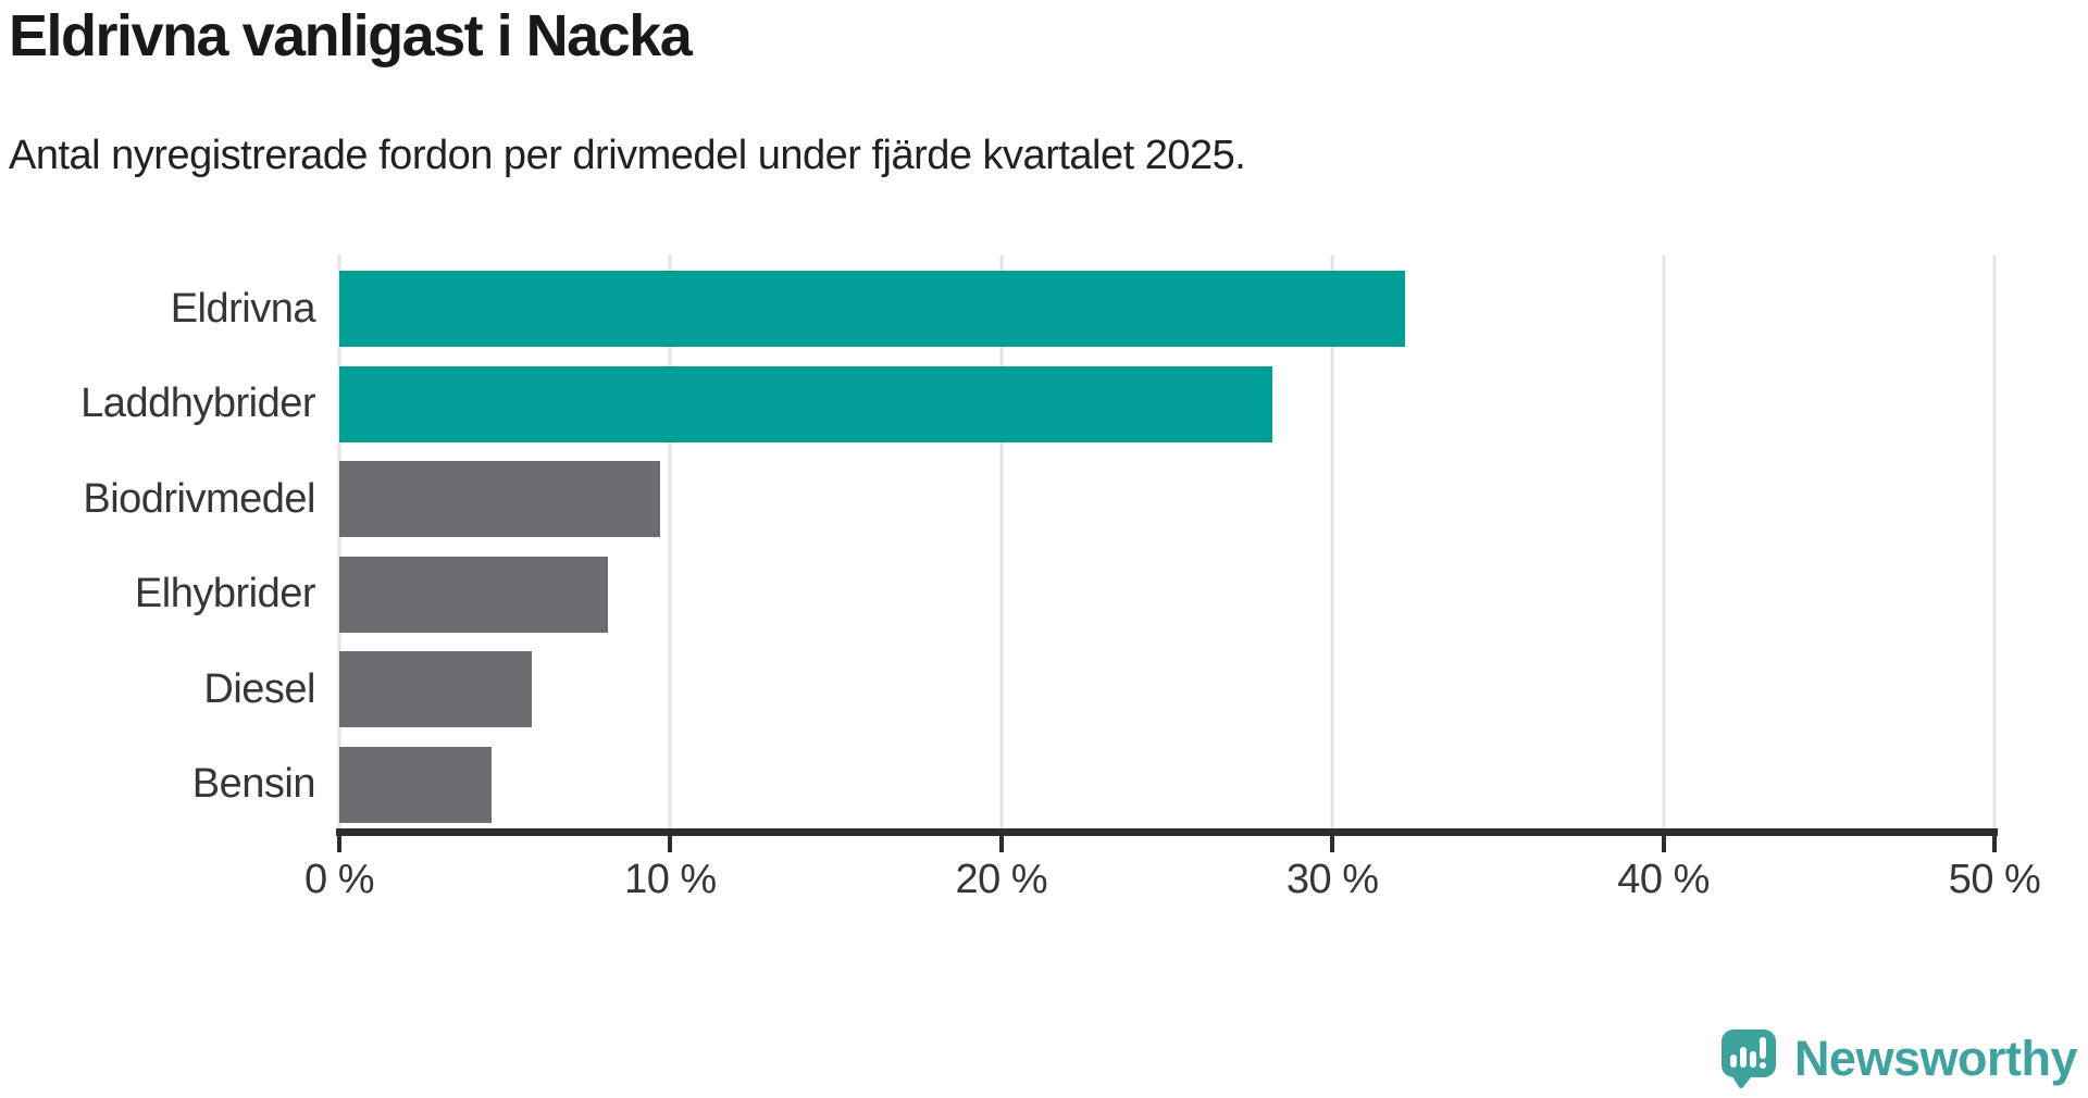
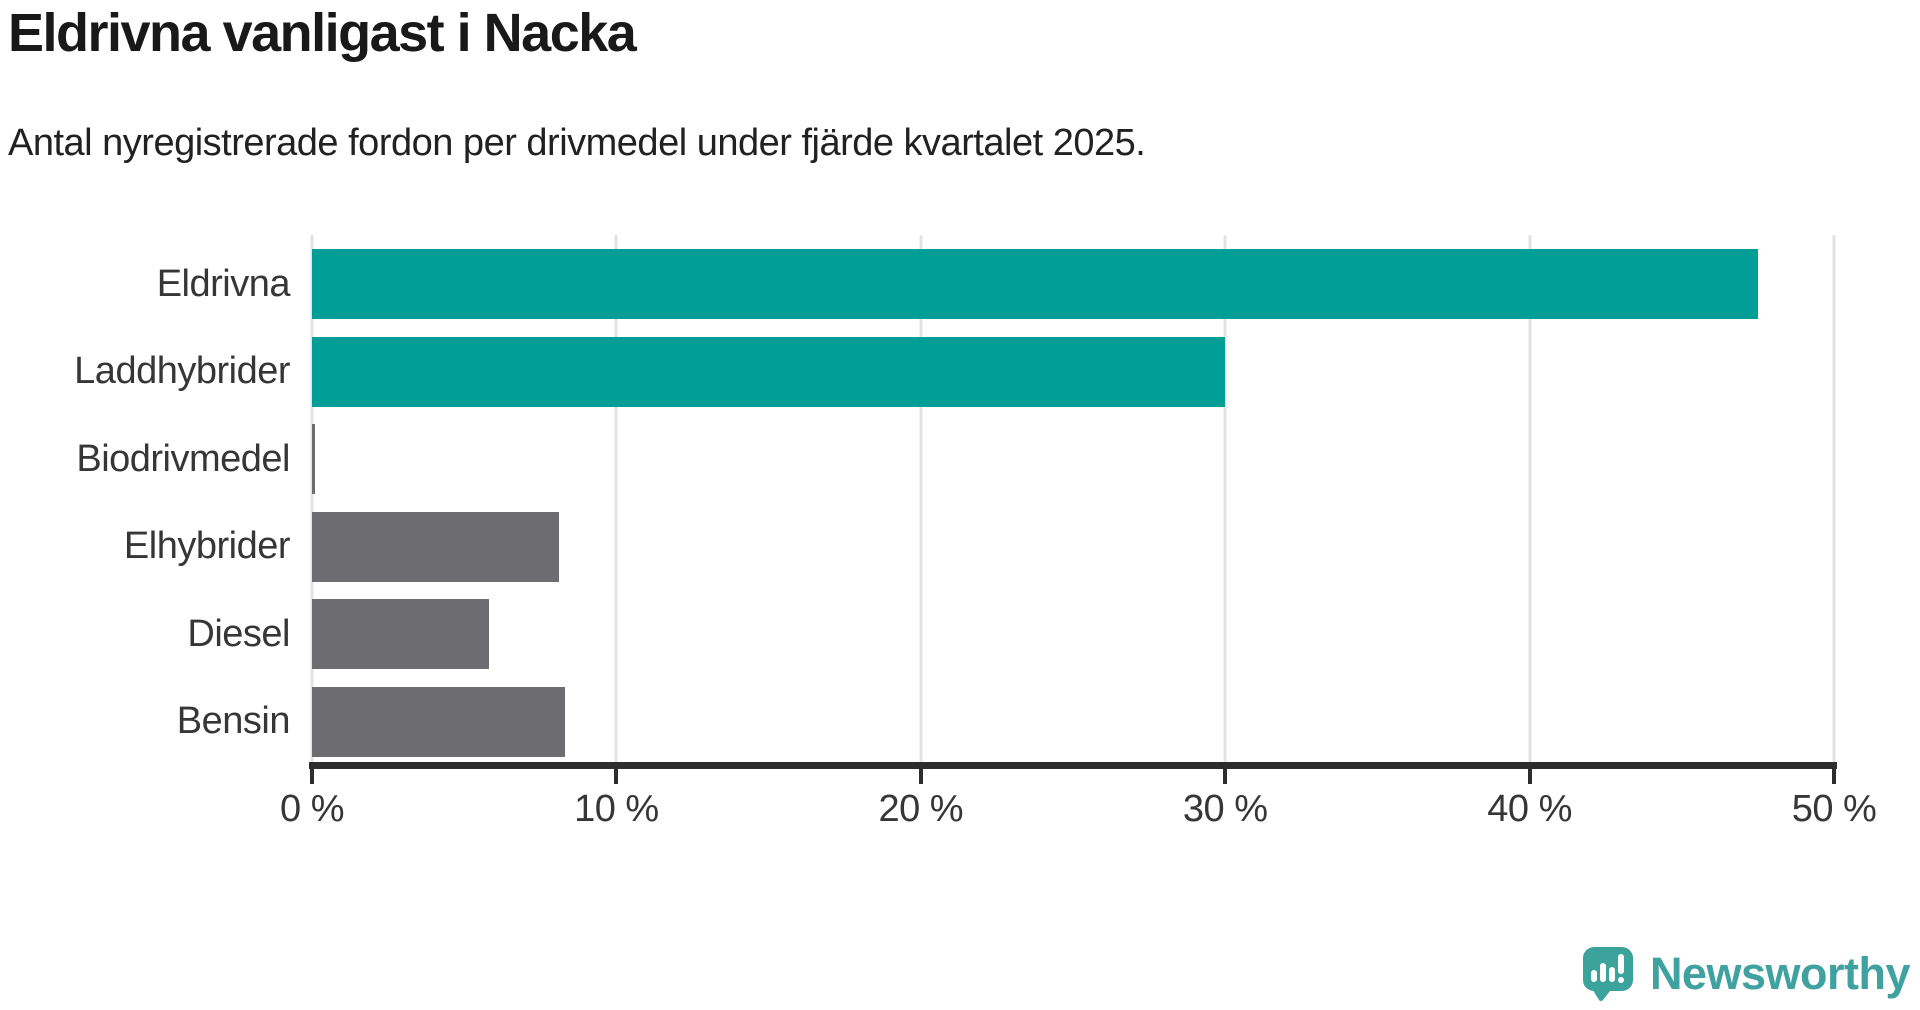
Eldrivna: 32.2% -> 47.5%
Laddhybrider: 28.2% -> 30.0%
Biodrivmedel: 9.7% -> 0.1%
Bensin: 4.6% -> 8.3%
